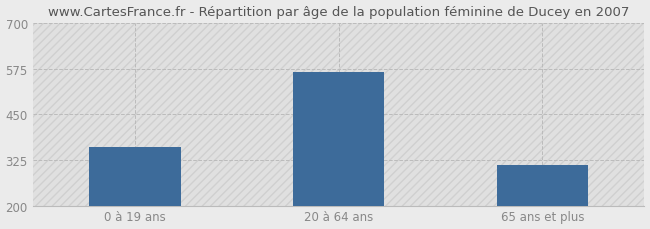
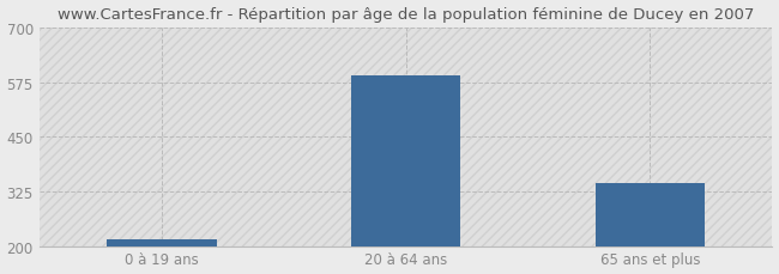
0 à 19 ans: 360 -> 215
20 à 64 ans: 565 -> 590
65 ans et plus: 310 -> 345
